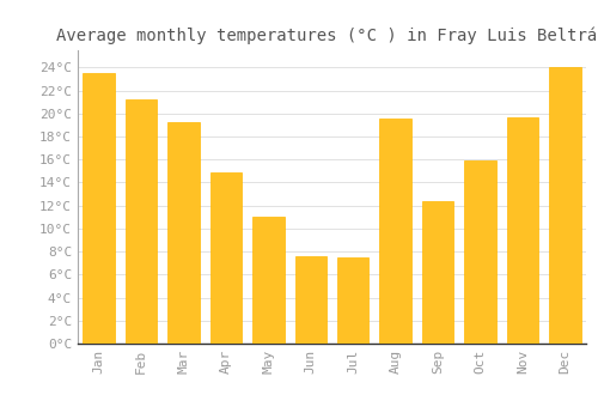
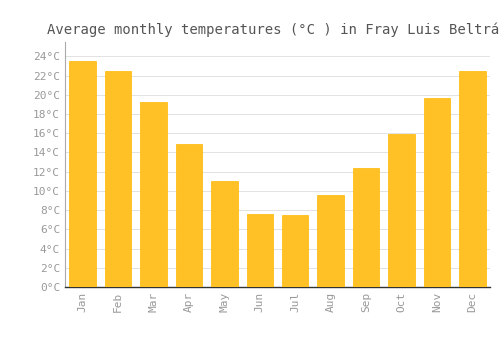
Feb: 21.2°C -> 22.5°C
Aug: 19.6°C -> 9.6°C
Dec: 24.0°C -> 22.5°C
